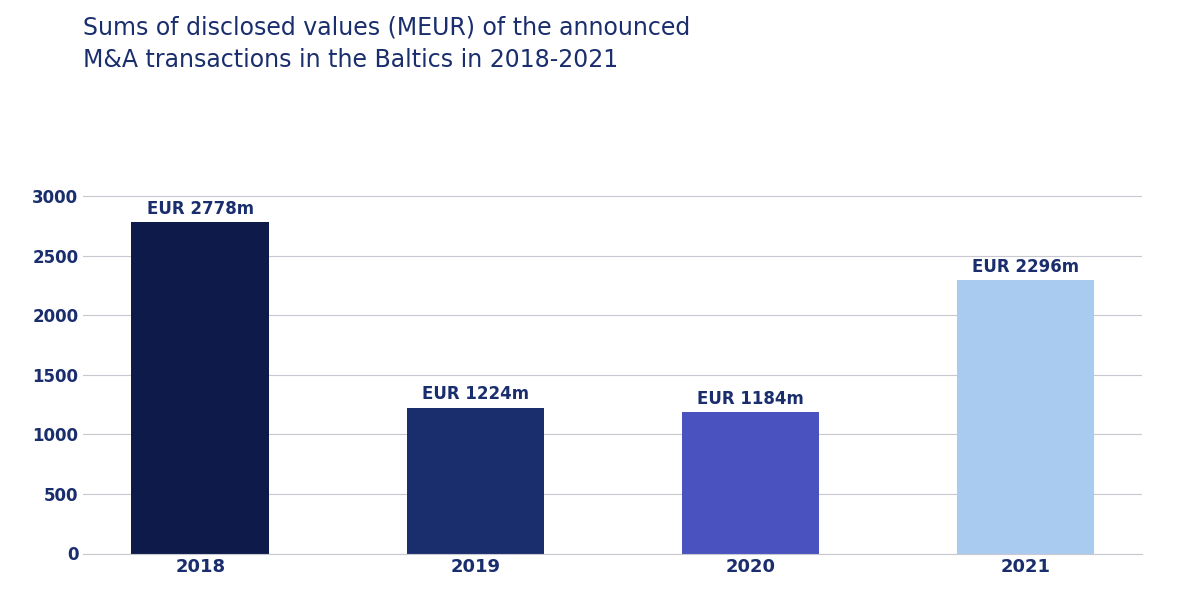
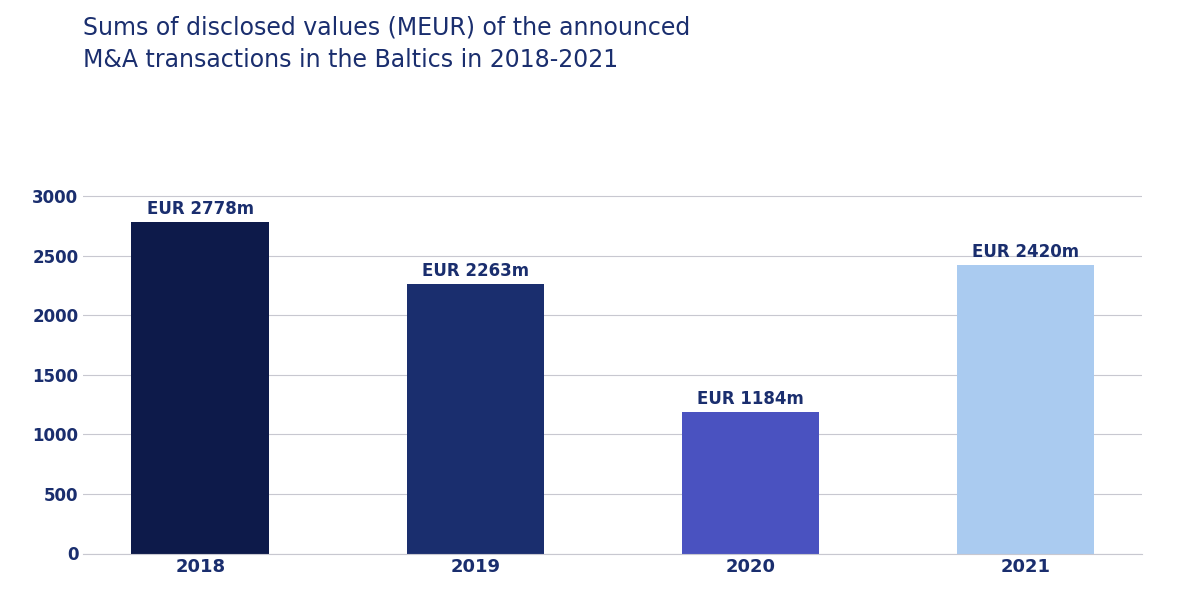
2019: 1224m -> 2263m
2021: 2296m -> 2420m
